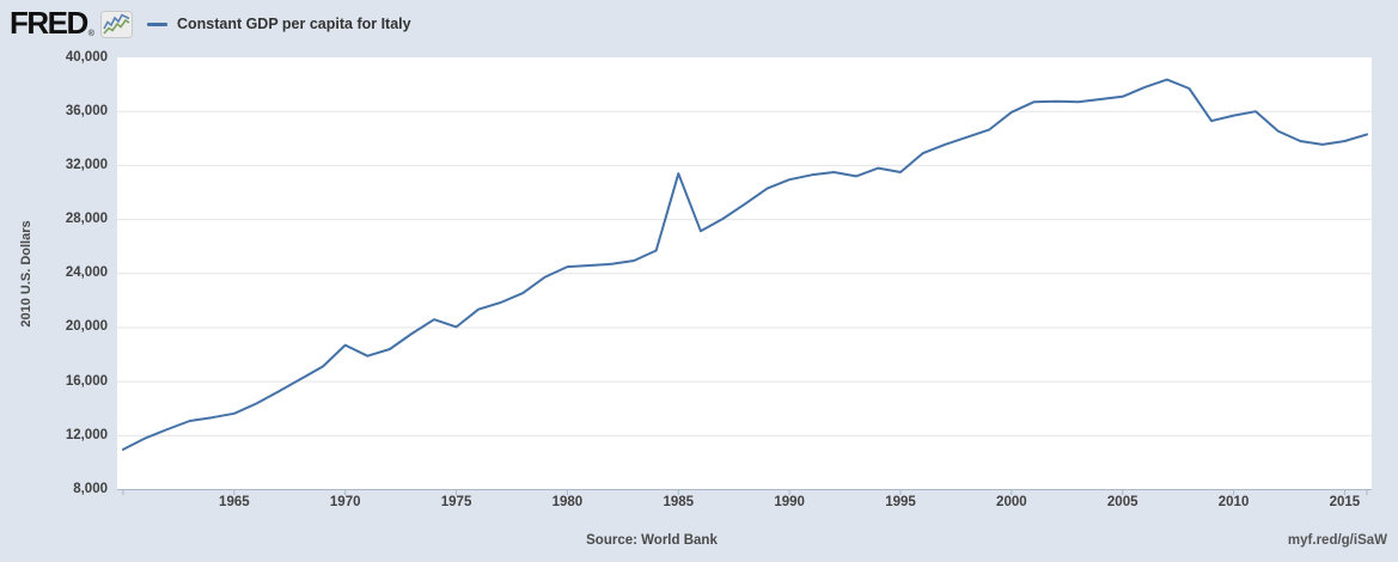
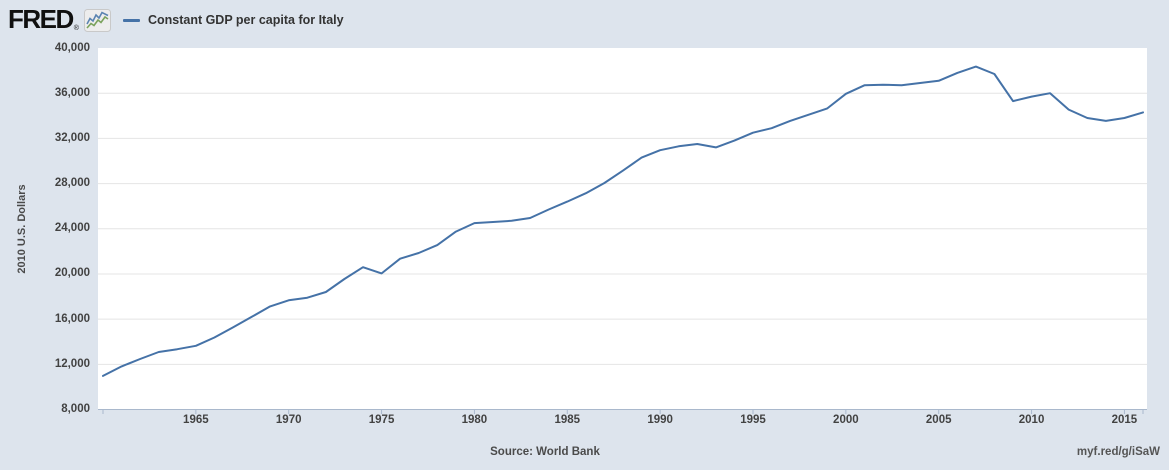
1970: 18700 -> 17700
1985: 31400 -> 26400
1995: 31500 -> 32500
